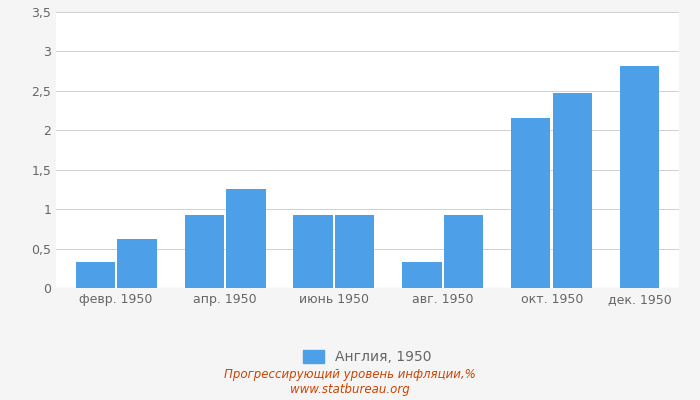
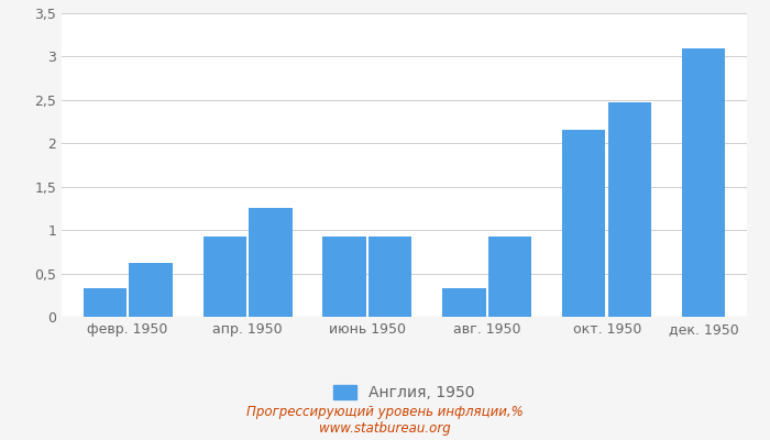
дек. 1950: 2,82 -> 3,09
